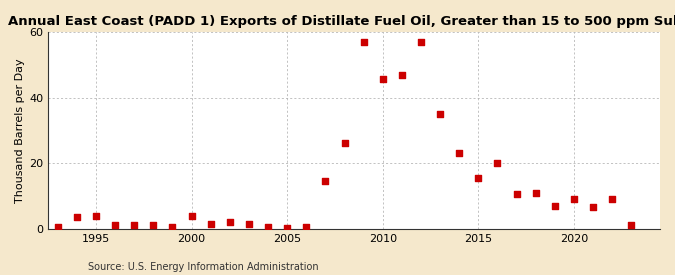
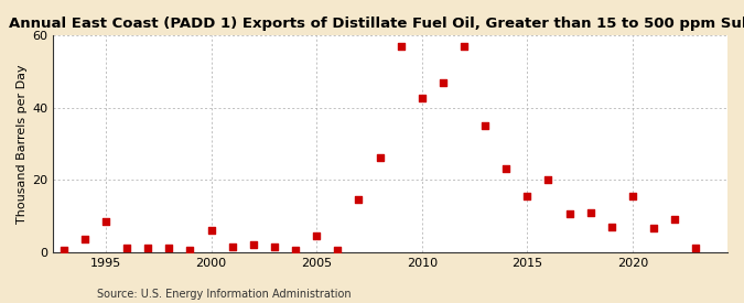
1995: 4.0 -> 8.5
2000: 4.0 -> 6.0
2005: 0.3 -> 4.5
2010: 45.5 -> 42.5
2020: 9.0 -> 15.5
